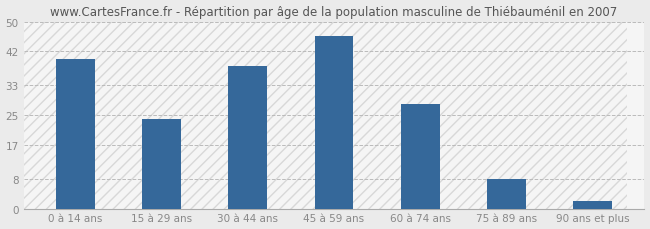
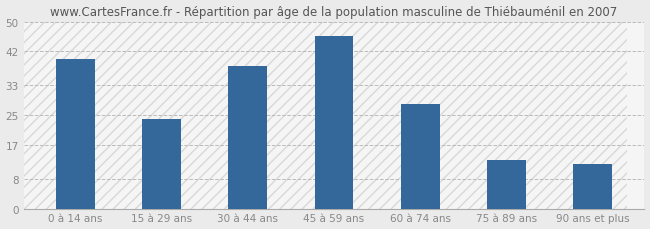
75 à 89 ans: 8 -> 13
90 ans et plus: 2 -> 12
